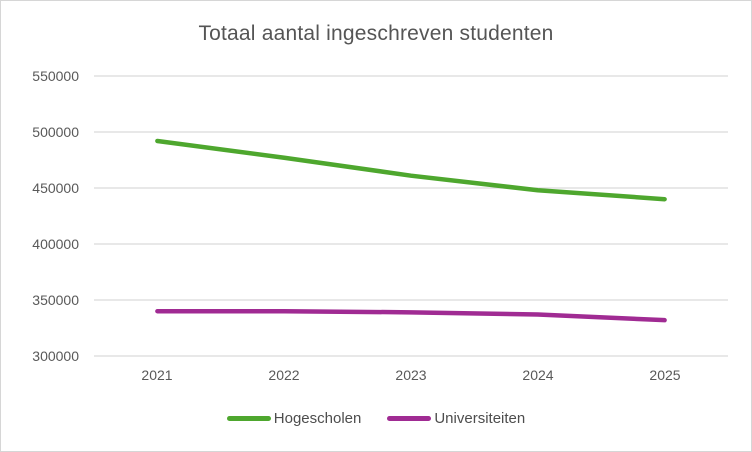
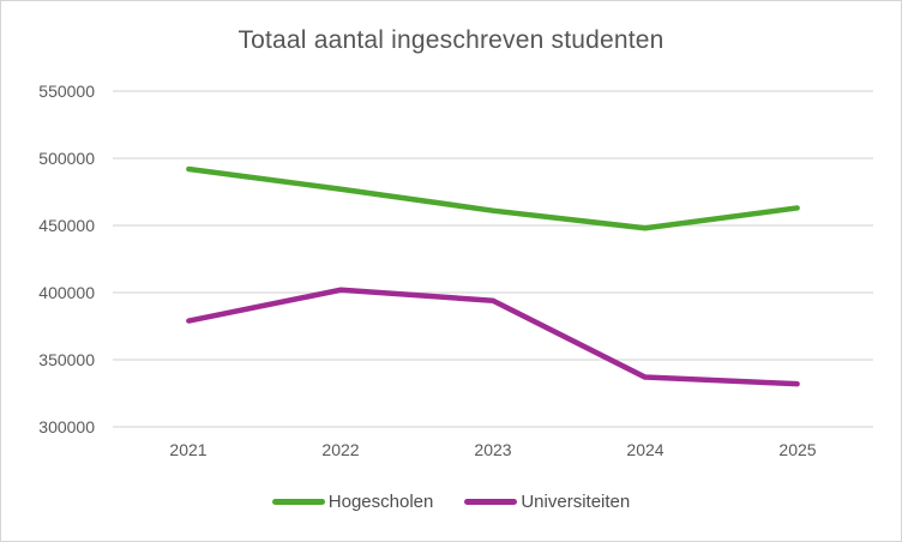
Universiteiten/2021: 340000 -> 379000
Universiteiten/2022: 340000 -> 402000
Universiteiten/2023: 339000 -> 394000
Hogescholen/2025: 440000 -> 463000
